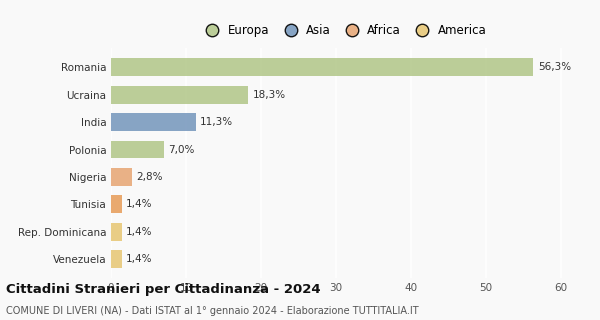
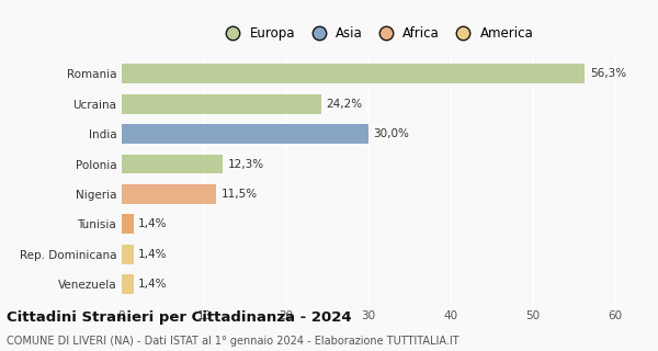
Ucraina: 18,3% -> 24,2%
India: 11,3% -> 30,0%
Polonia: 7,0% -> 12,3%
Nigeria: 2,8% -> 11,5%
